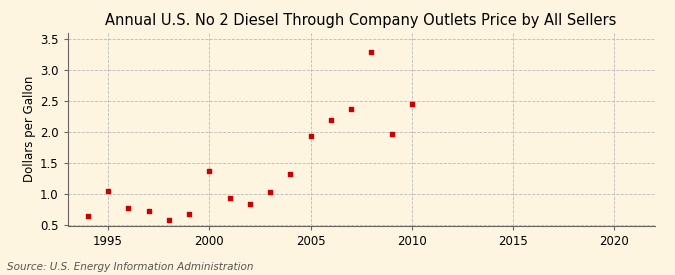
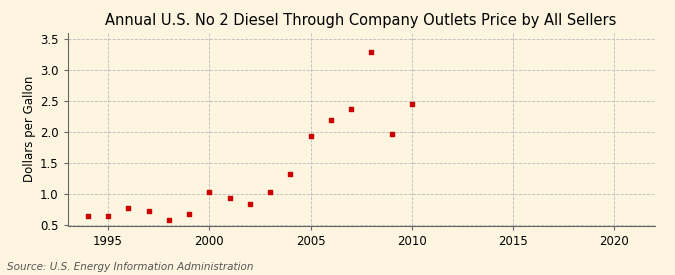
1995: 1.06 -> 0.66
2000: 1.38 -> 1.04
